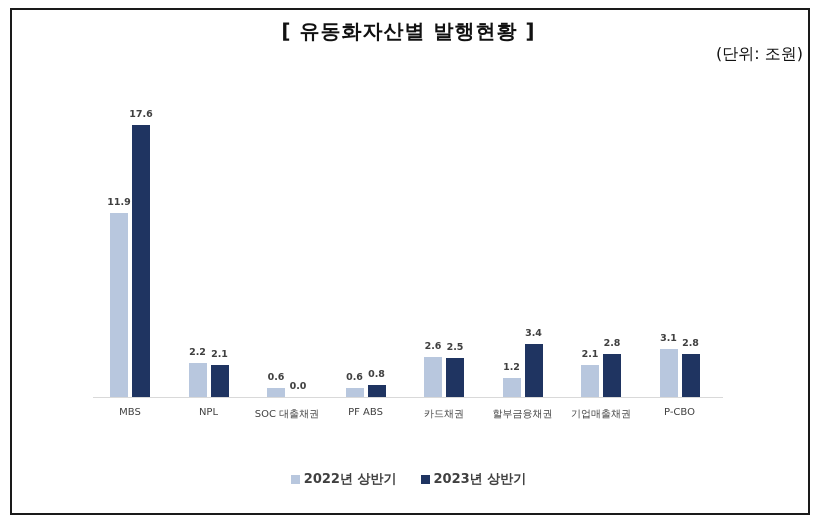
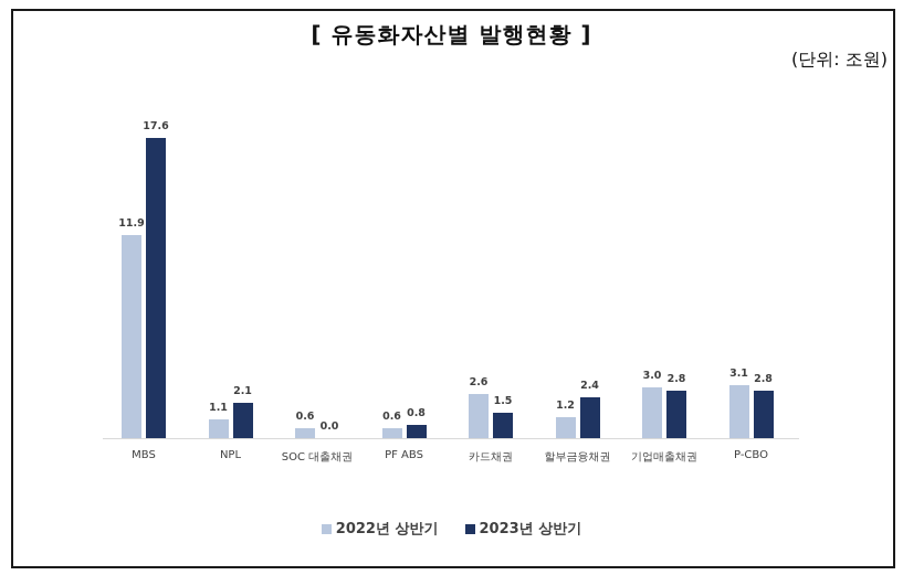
2022년 상반기/NPL: 2.2 -> 1.1
2023년 상반기/카드채권: 2.5 -> 1.5
2023년 상반기/할부금융채권: 3.4 -> 2.4
2022년 상반기/기업매출채권: 2.1 -> 3.0
